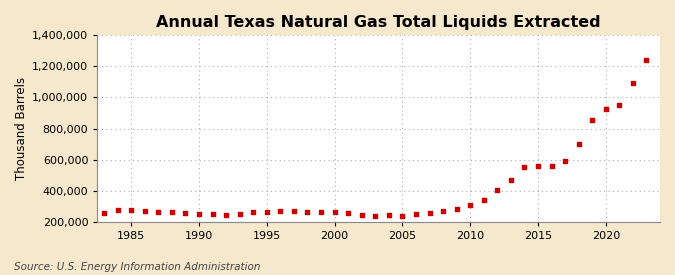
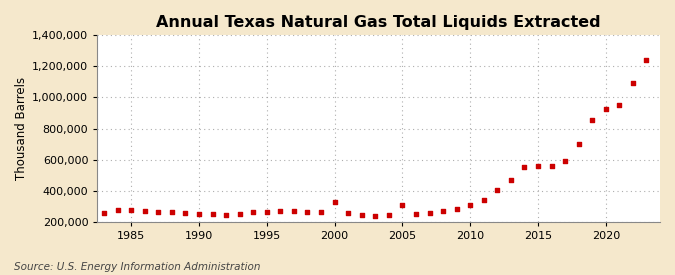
2000: 260,000 -> 330,000
2005: 240,000 -> 310,000
